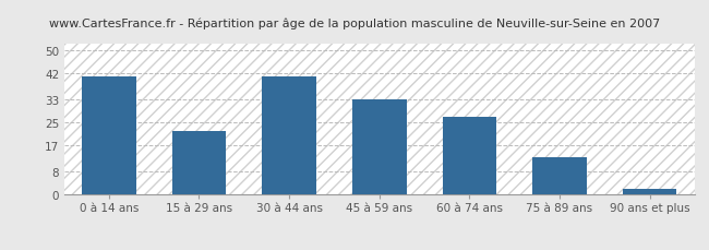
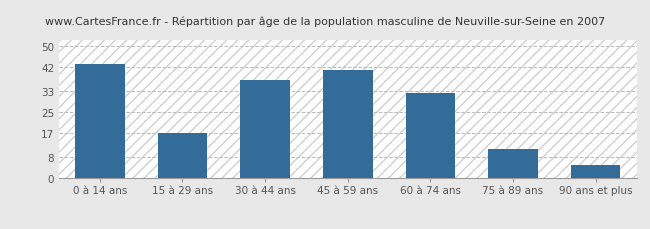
0 à 14 ans: 41 -> 43
15 à 29 ans: 22 -> 17
30 à 44 ans: 41 -> 37
45 à 59 ans: 33 -> 41
60 à 74 ans: 27 -> 32
75 à 89 ans: 13 -> 11
90 ans et plus: 2 -> 5
